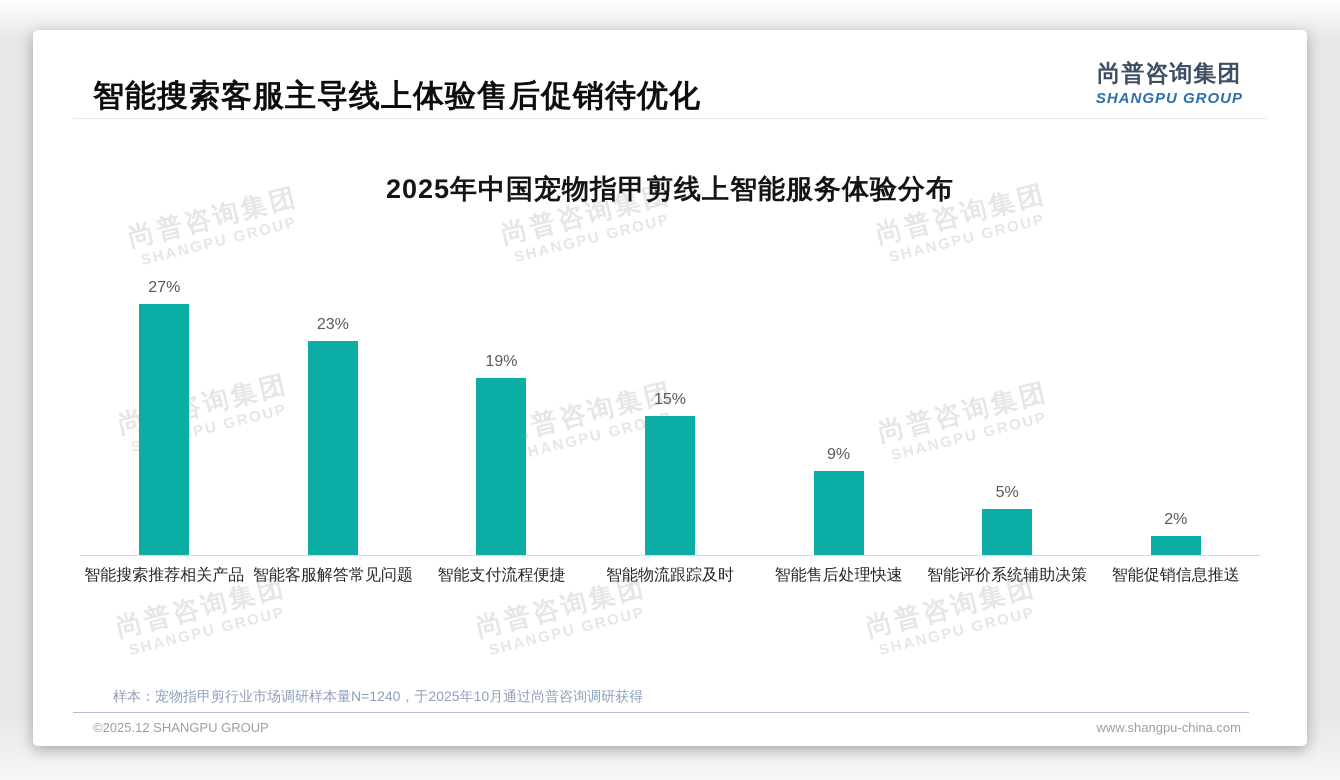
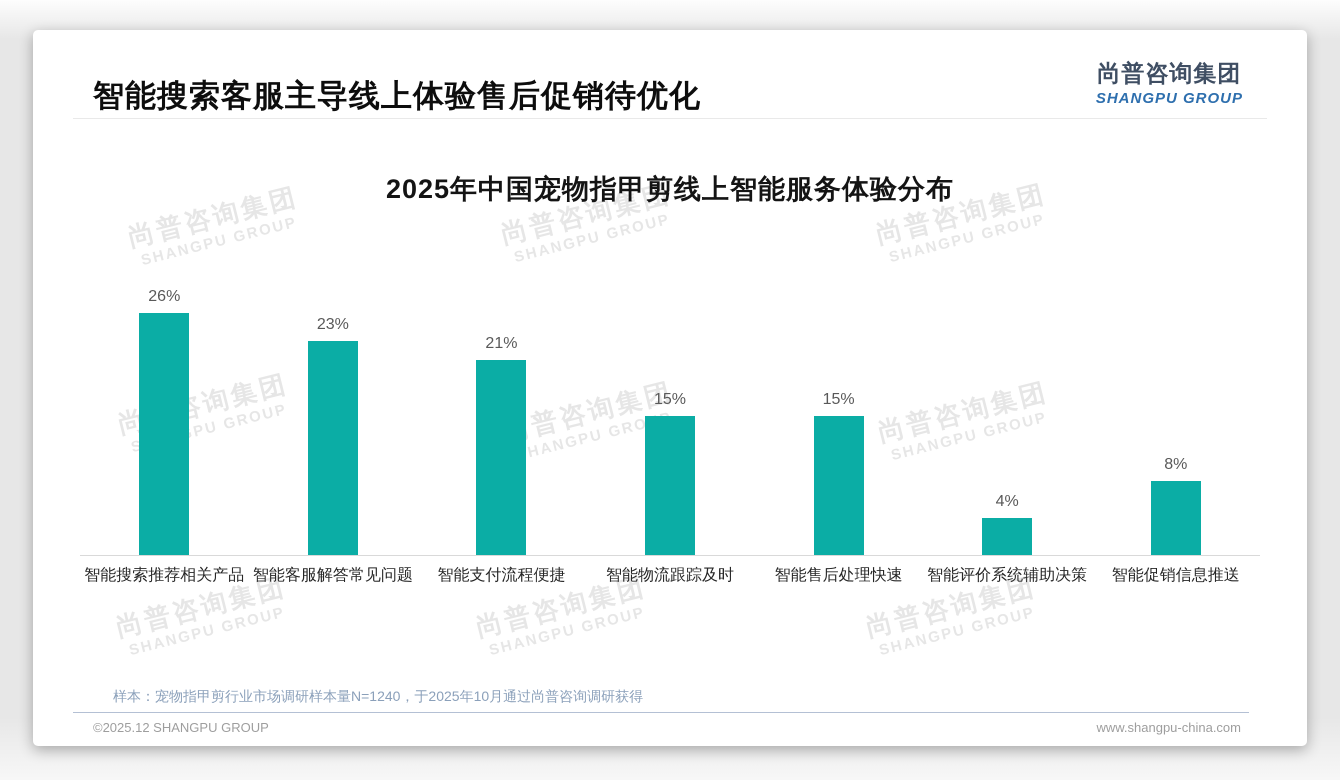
智能搜索推荐相关产品: 27% -> 26%
智能支付流程便捷: 19% -> 21%
智能售后处理快速: 9% -> 15%
智能评价系统辅助决策: 5% -> 4%
智能促销信息推送: 2% -> 8%
